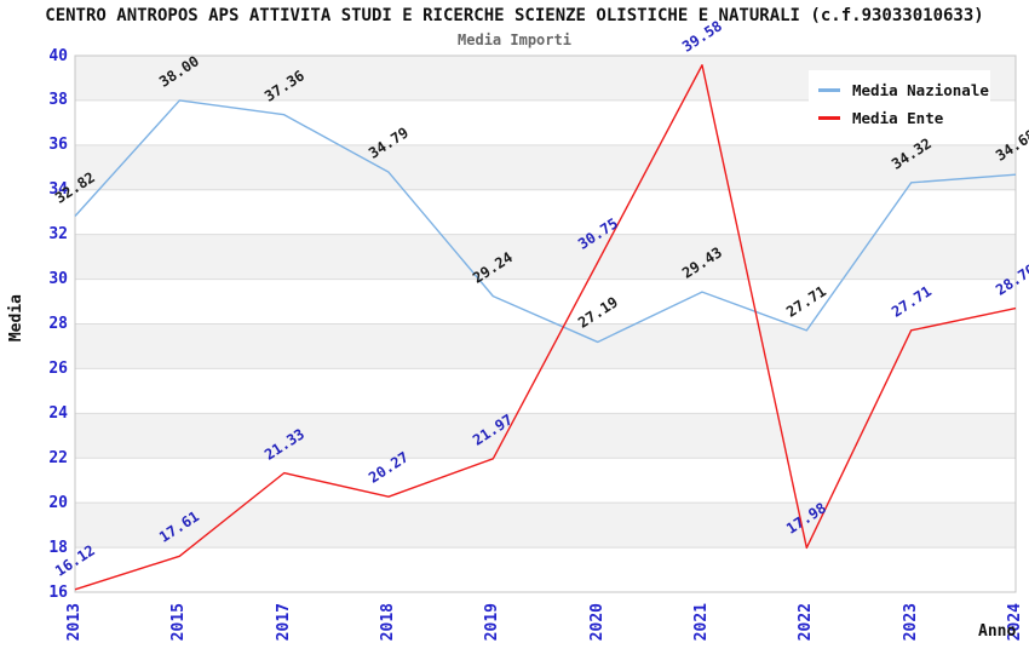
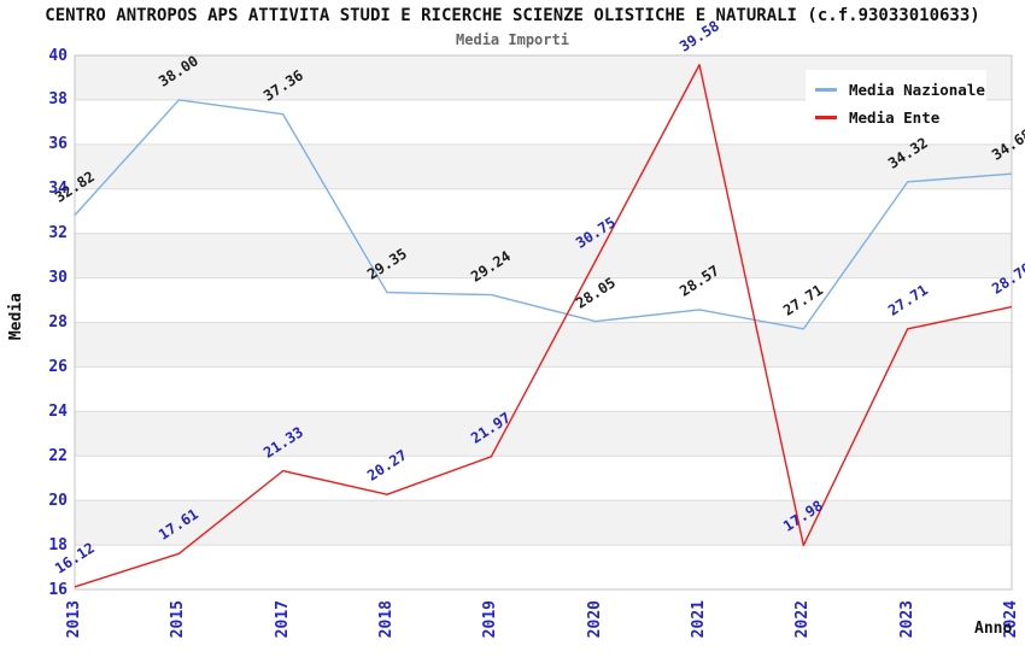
Media Nazionale/2018: 34.79 -> 29.35
Media Nazionale/2020: 27.19 -> 28.05
Media Nazionale/2021: 29.43 -> 28.57
